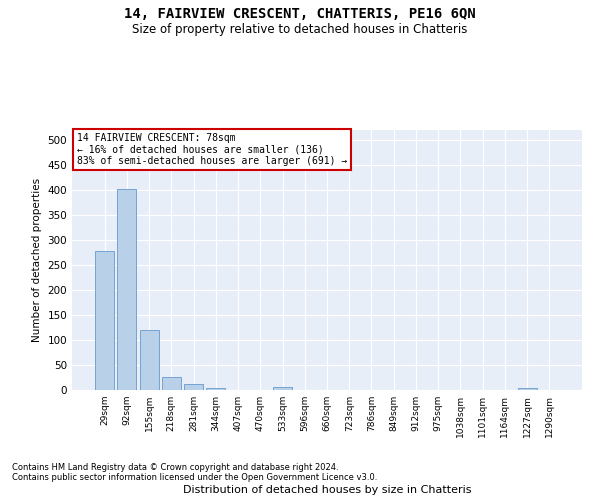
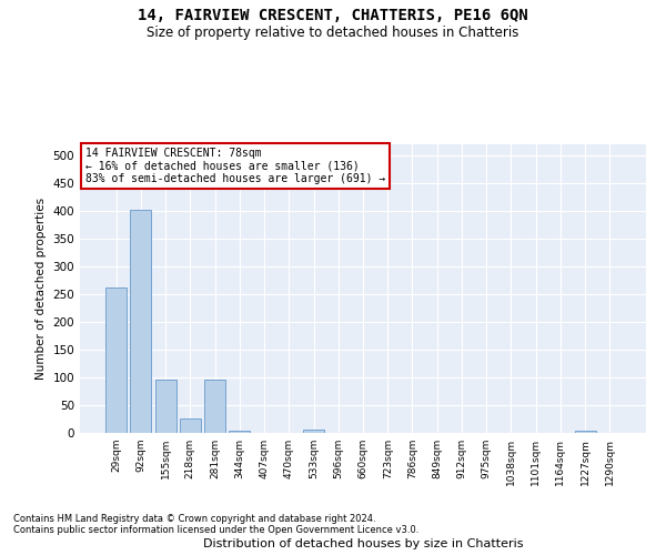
29sqm: 278 -> 262
155sqm: 120 -> 96
281sqm: 13 -> 96
